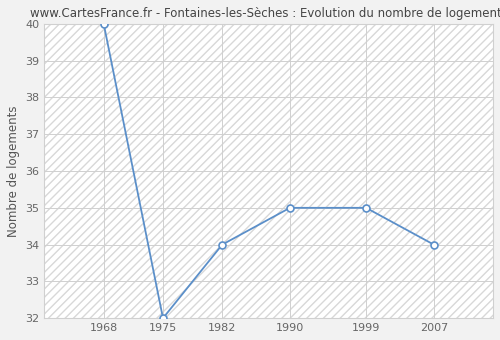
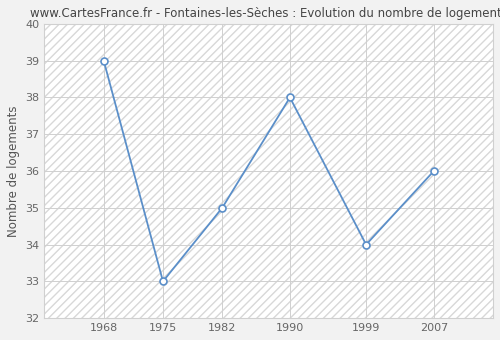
1968: 40 -> 39
1975: 32 -> 33
1982: 34 -> 35
1990: 35 -> 38
1999: 35 -> 34
2007: 34 -> 36
